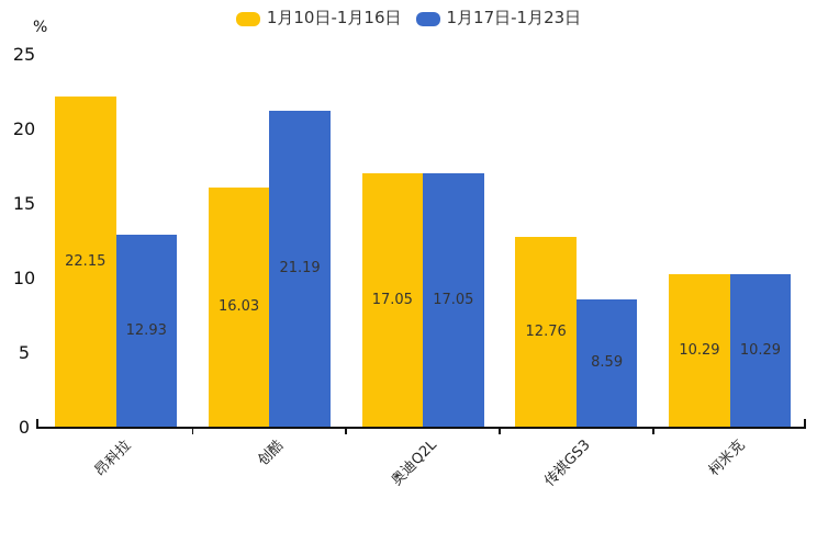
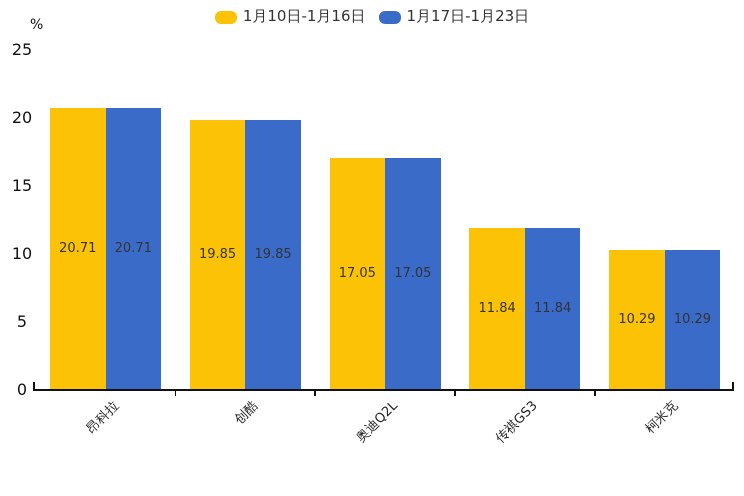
1月10日-1月16日/昂科拉: 22.15 -> 20.71
1月17日-1月23日/昂科拉: 12.93 -> 20.71
1月10日-1月16日/创酷: 16.03 -> 19.85
1月17日-1月23日/创酷: 21.19 -> 19.85
1月10日-1月16日/传祺GS3: 12.76 -> 11.84
1月17日-1月23日/传祺GS3: 8.59 -> 11.84
